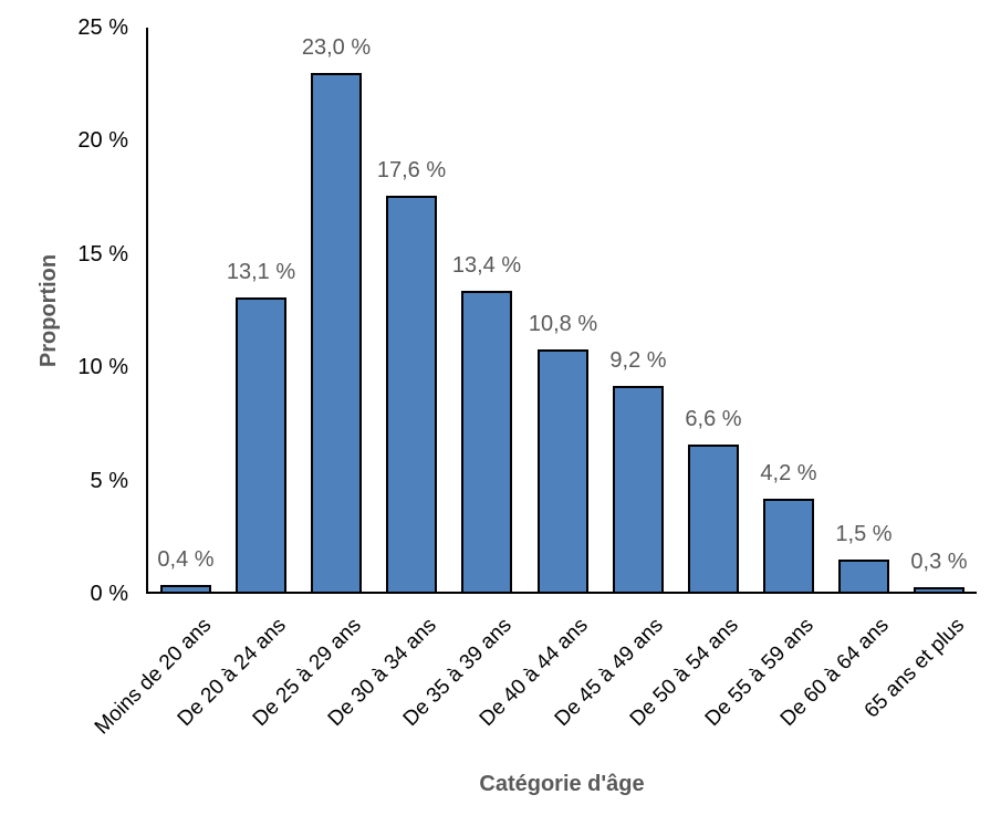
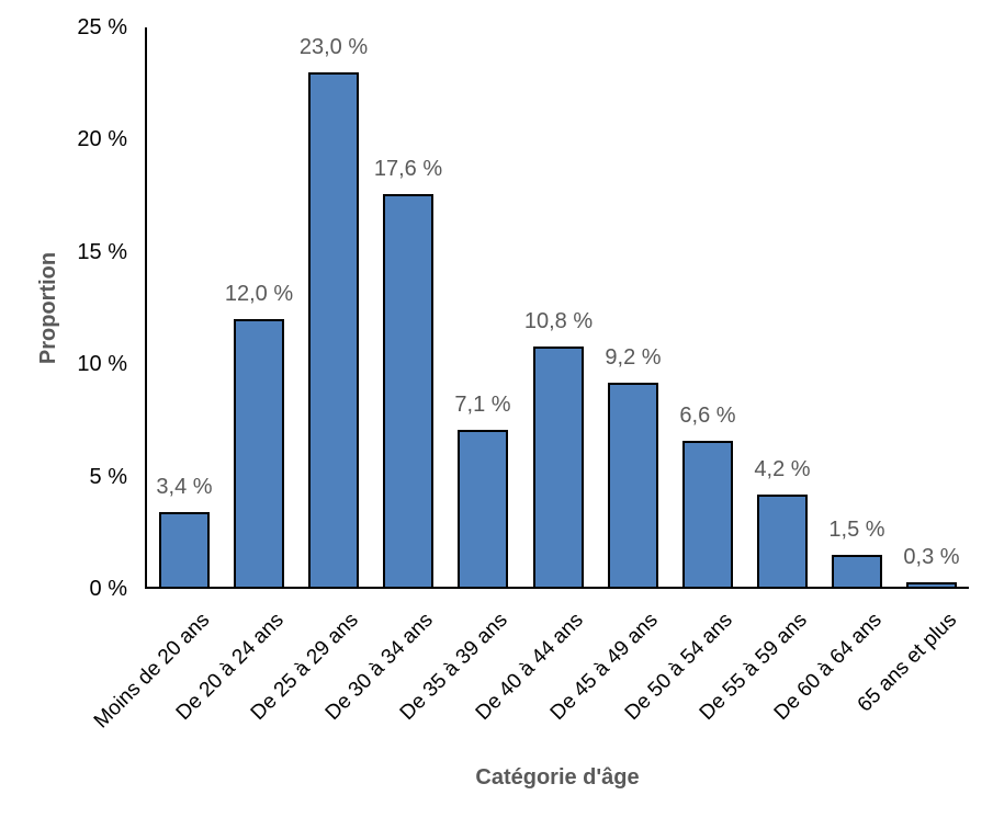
Moins de 20 ans: 0,4 -> 3,4
De 20 à 24 ans: 13,1 -> 12,0
De 35 à 39 ans: 13,4 -> 7,1
